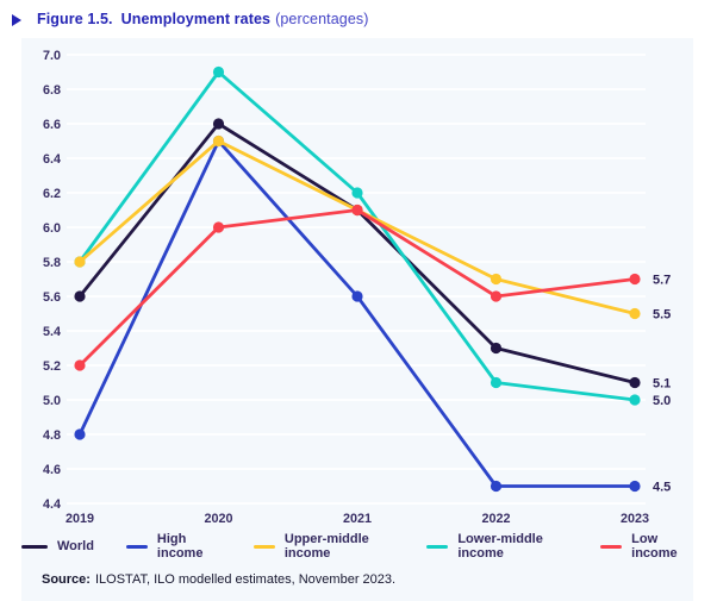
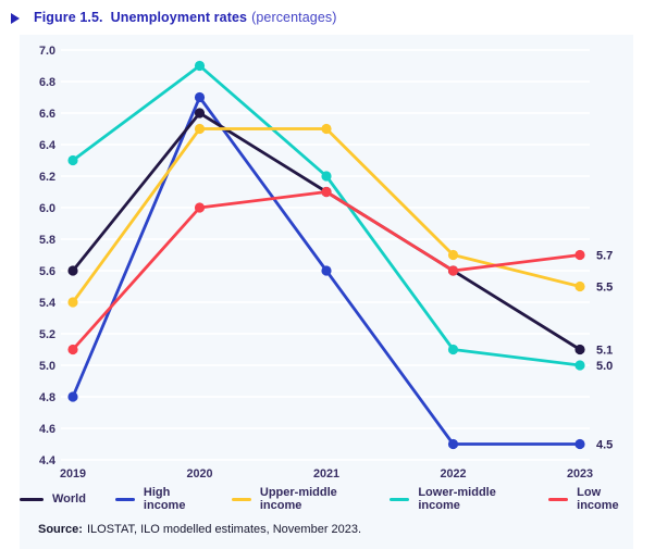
Upper-middle income/2019: 5.8 -> 5.4
Lower-middle income/2019: 5.8 -> 6.3
Low income/2019: 5.2 -> 5.1
High income/2020: 6.5 -> 6.7
Upper-middle income/2021: 6.1 -> 6.5
World/2022: 5.3 -> 5.6
